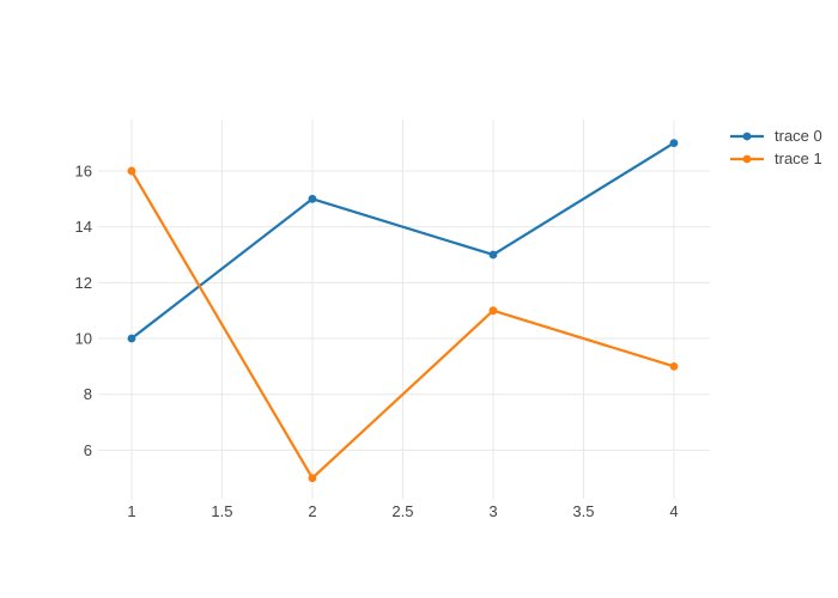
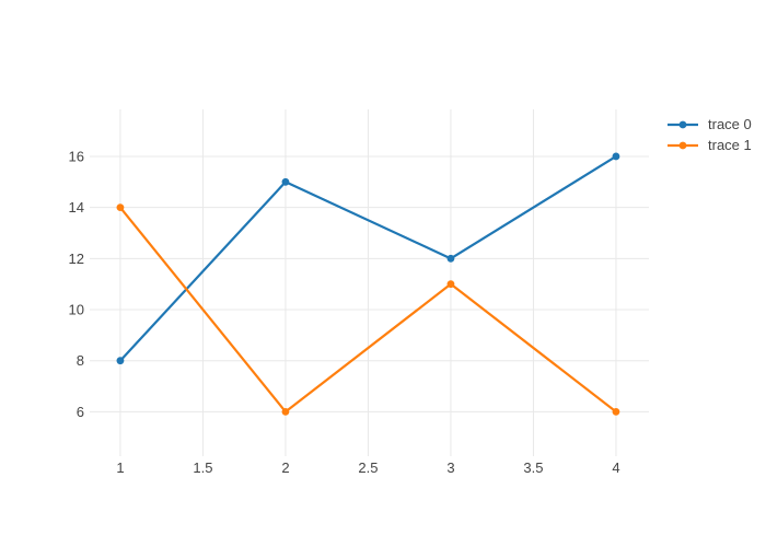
trace 0/1: 10 -> 8
trace 1/1: 16 -> 14
trace 1/2: 5 -> 6
trace 0/3: 13 -> 12
trace 0/4: 17 -> 16
trace 1/4: 9 -> 6
